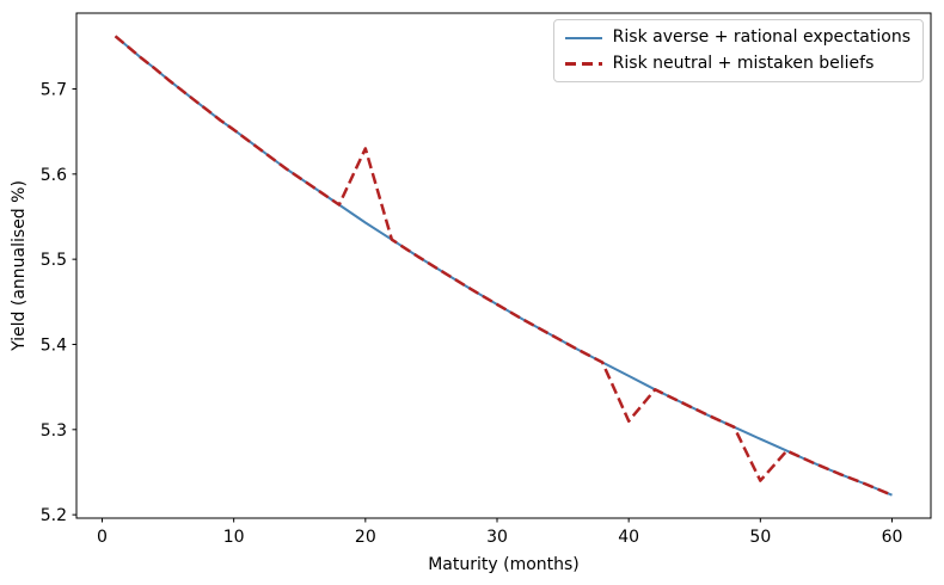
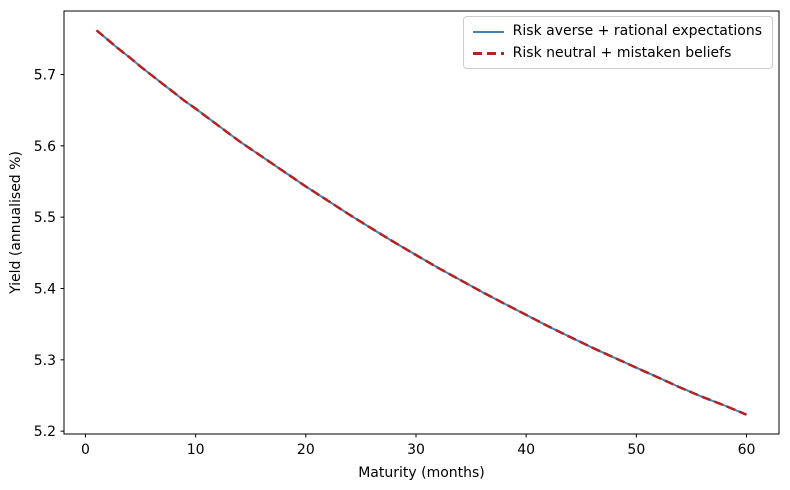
Risk neutral + mistaken beliefs/20: 5.63 -> 5.54
Risk neutral + mistaken beliefs/40: 5.31 -> 5.36
Risk neutral + mistaken beliefs/50: 5.24 -> 5.29
